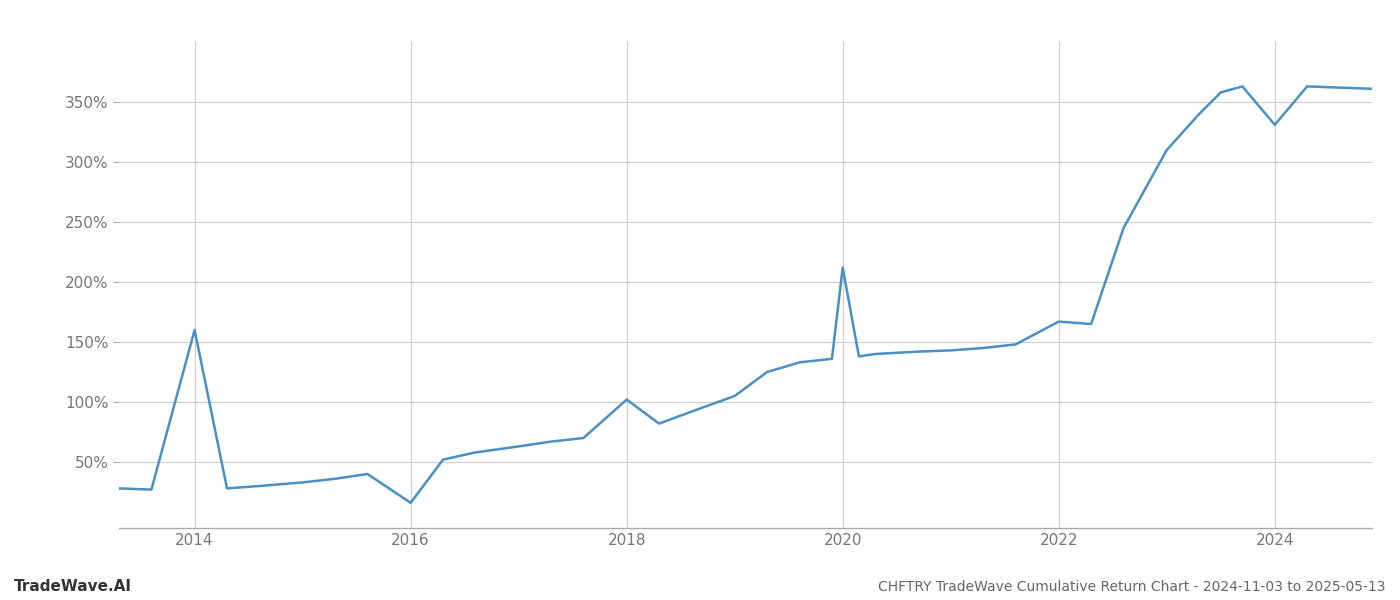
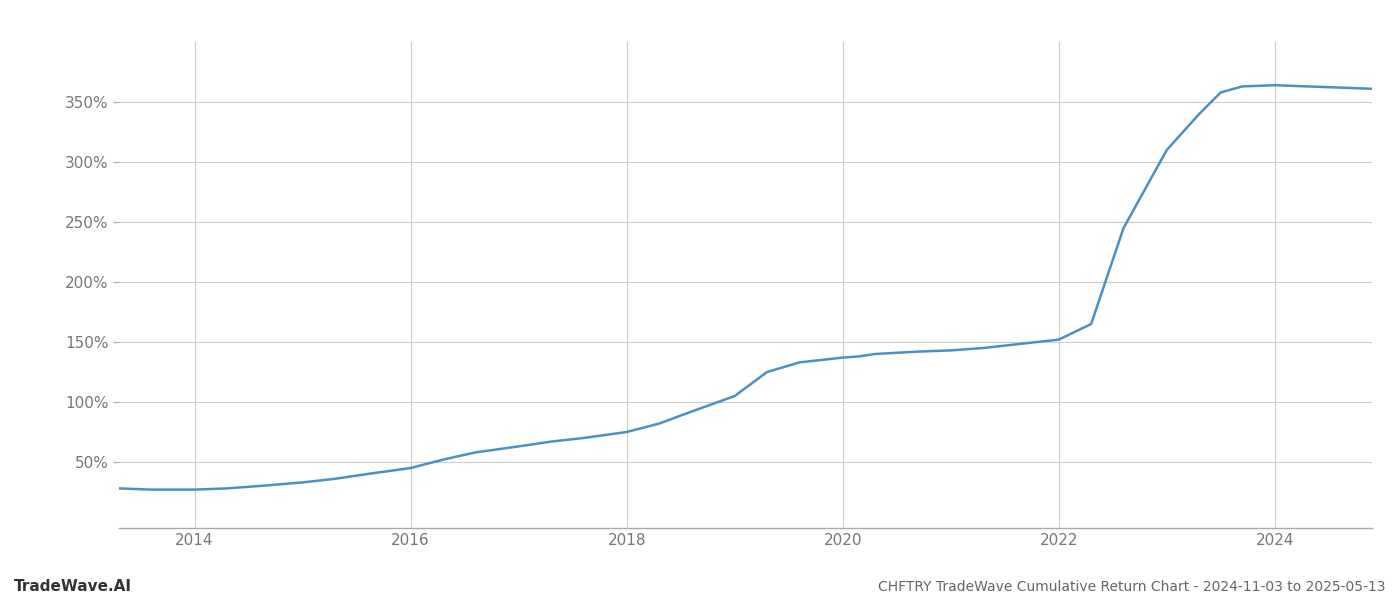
2014: 160% -> 27%
2016: 16% -> 45%
2018: 102% -> 75%
2020: 212% -> 137%
2022: 167% -> 152%
2024: 331% -> 364%
